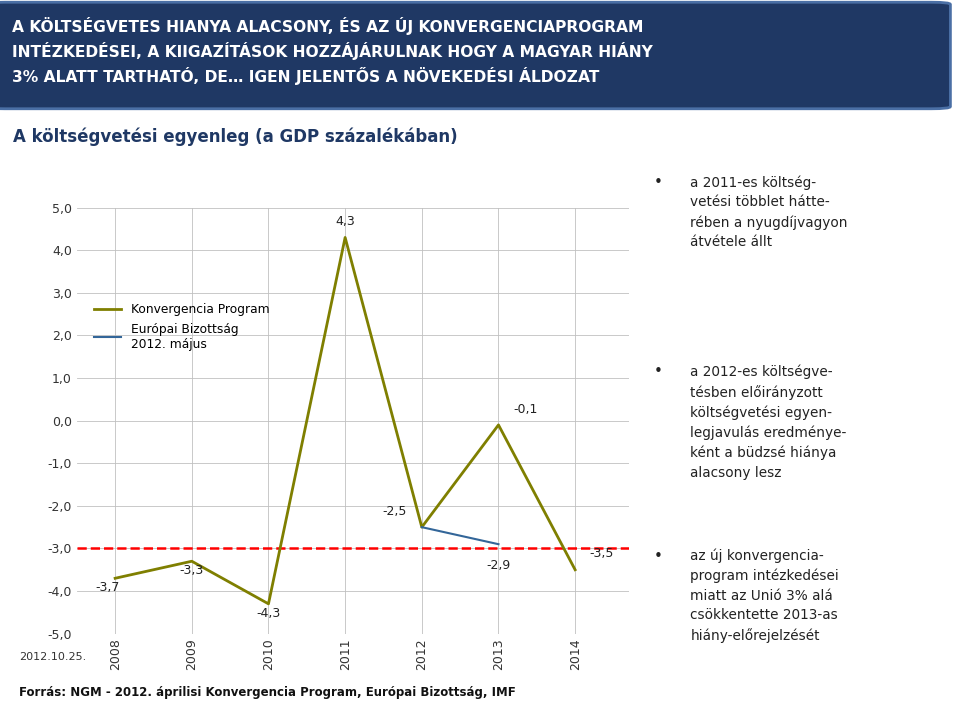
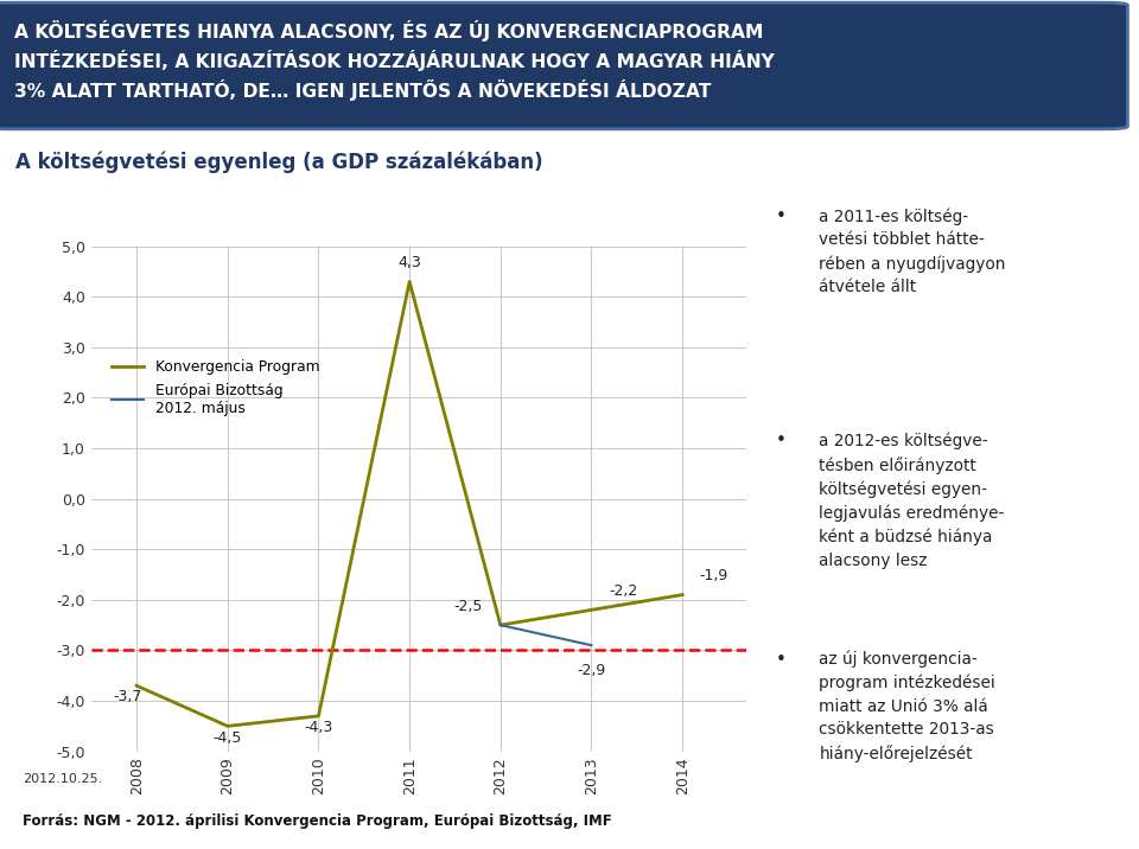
2009: -3,3 -> -4,5
2013: -0,1 -> -2,2
2014: -3,5 -> -1,9
